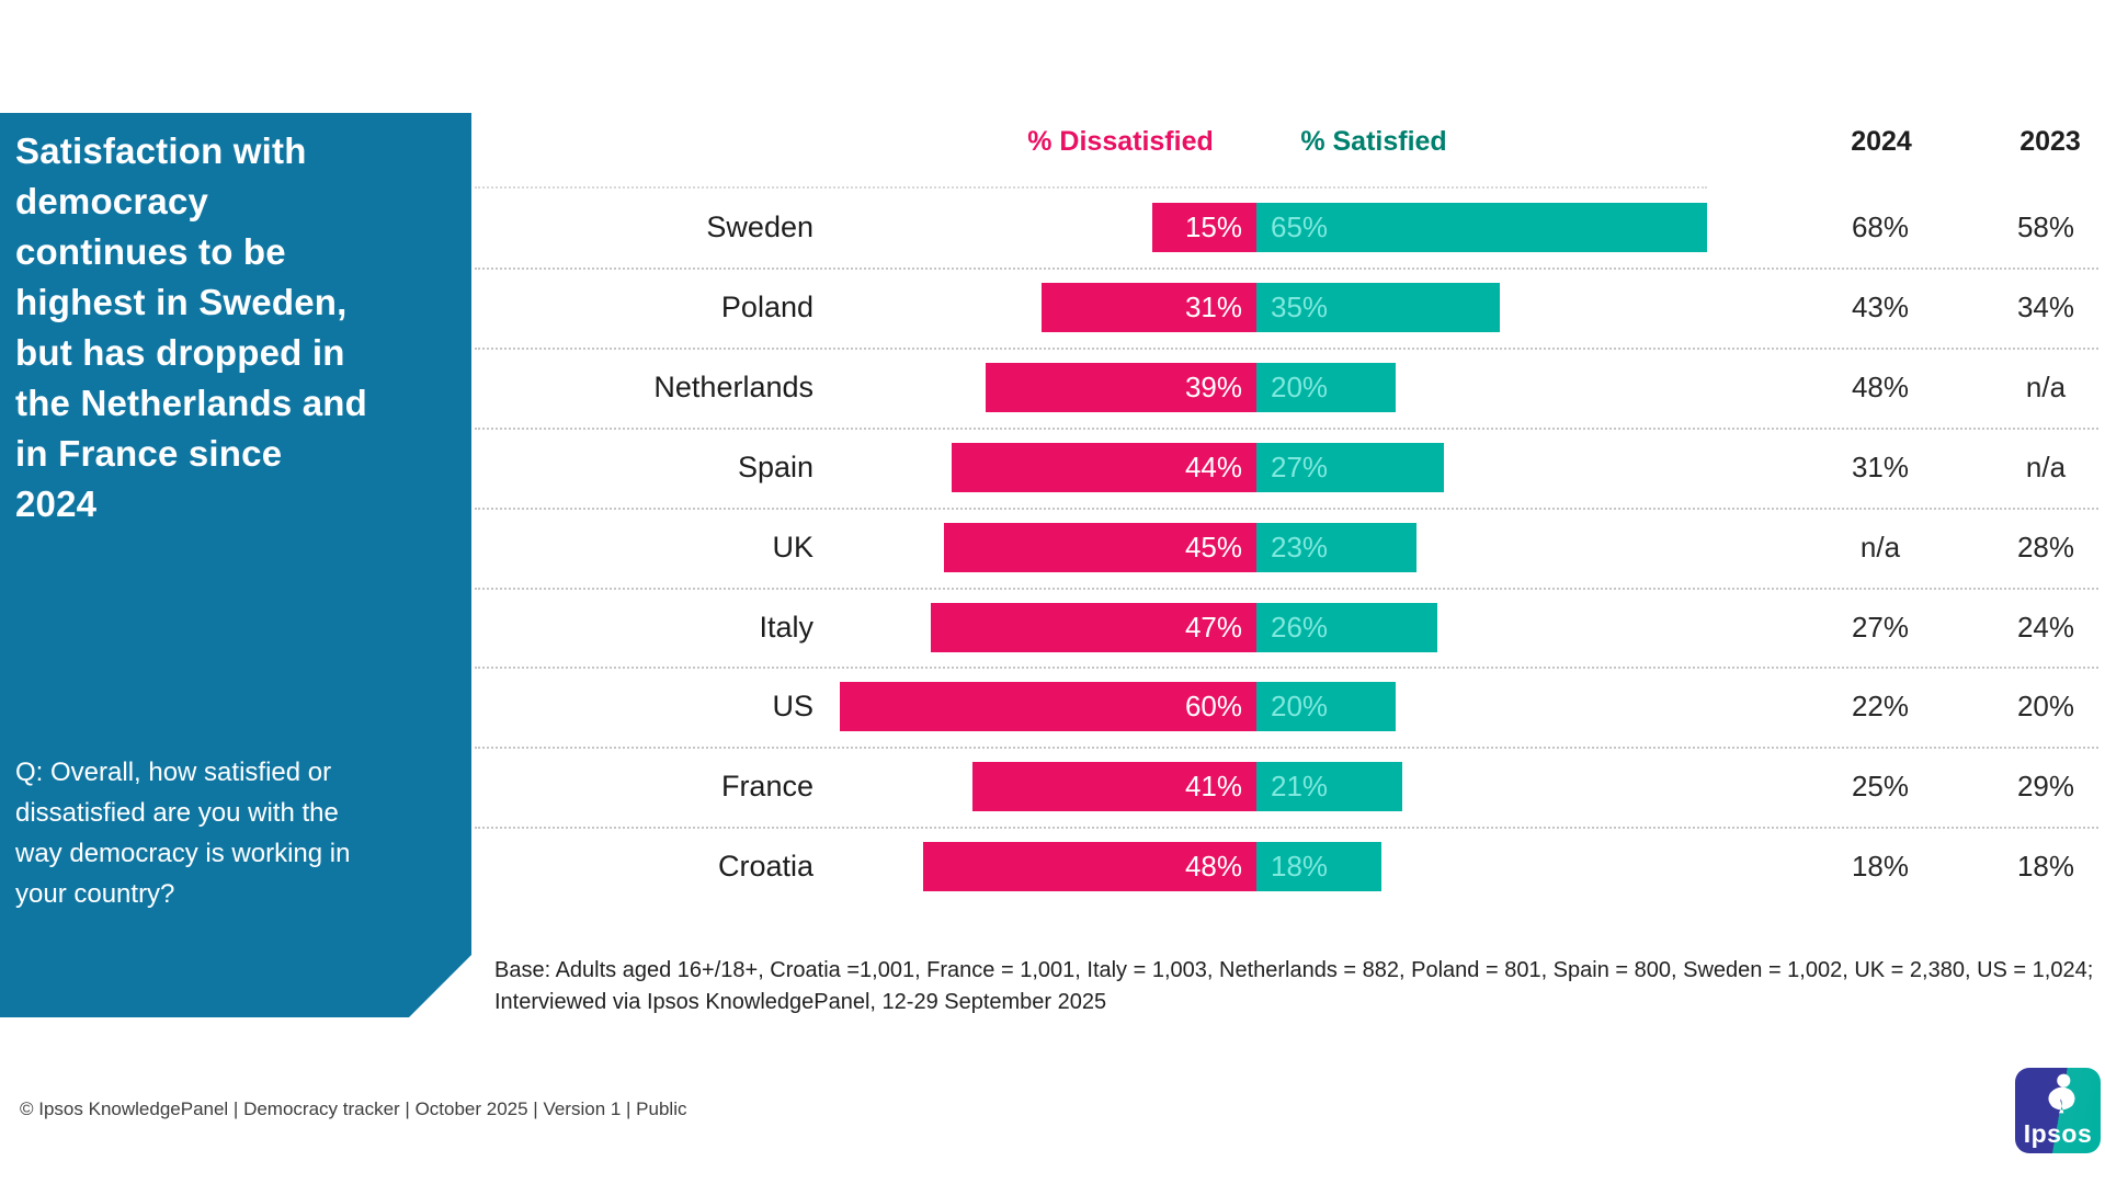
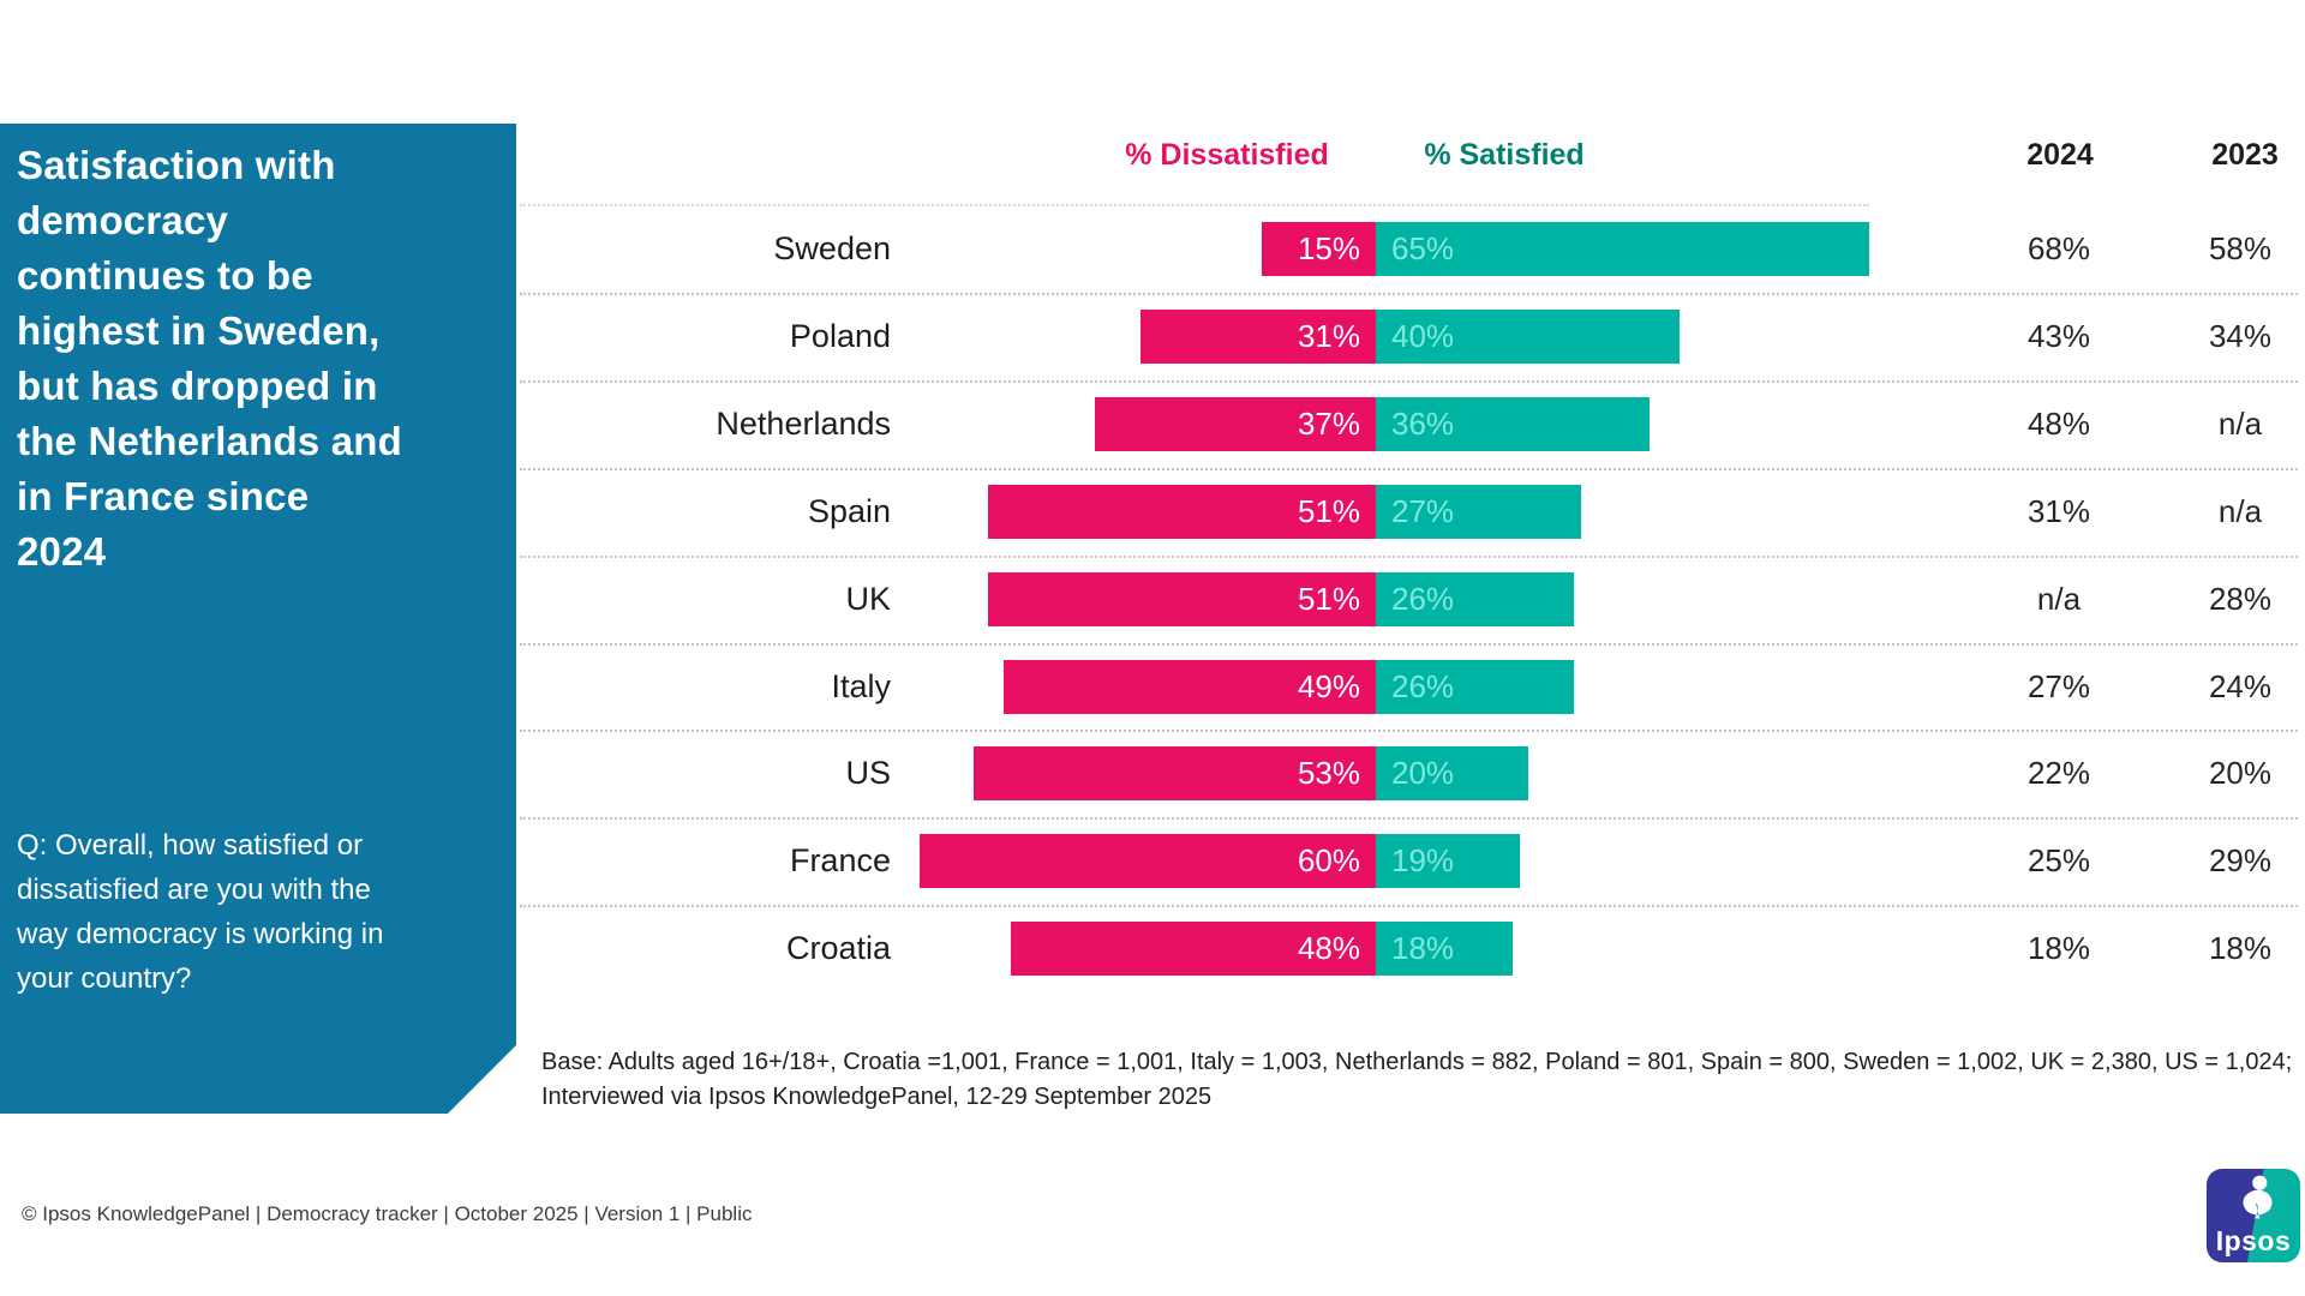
% Satisfied/Poland: 35% -> 40%
% Dissatisfied/Netherlands: 39% -> 37%
% Satisfied/Netherlands: 20% -> 36%
% Dissatisfied/Spain: 44% -> 51%
% Dissatisfied/UK: 45% -> 51%
% Satisfied/UK: 23% -> 26%
% Dissatisfied/Italy: 47% -> 49%
% Dissatisfied/US: 60% -> 53%
% Dissatisfied/France: 41% -> 60%
% Satisfied/France: 21% -> 19%
